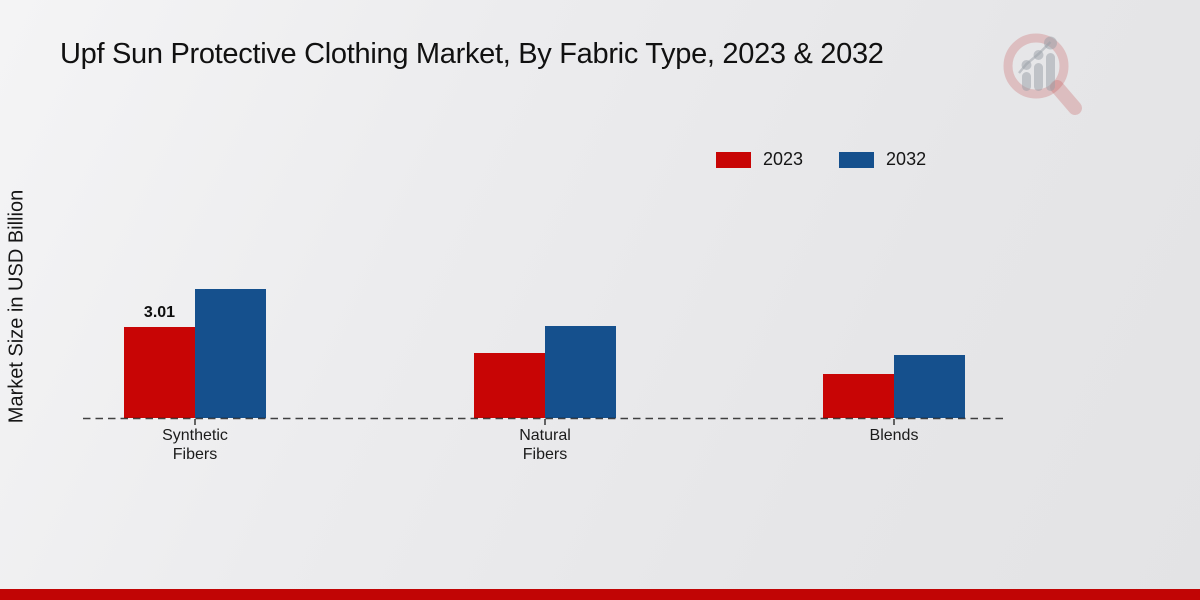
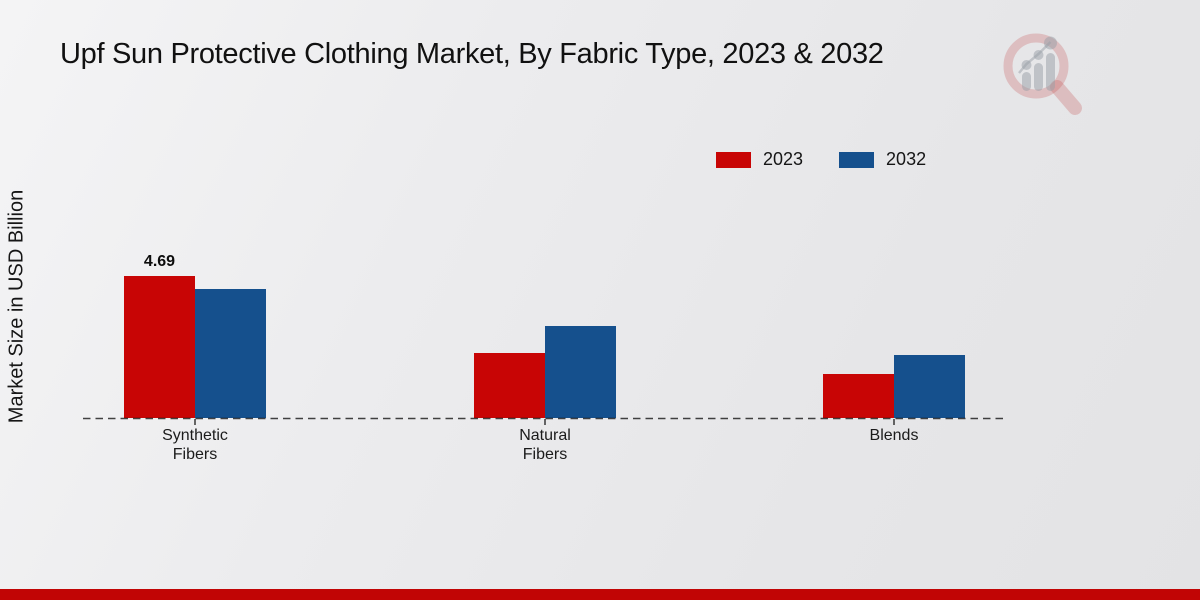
2023/Synthetic Fibers: 3.01 -> 4.69
